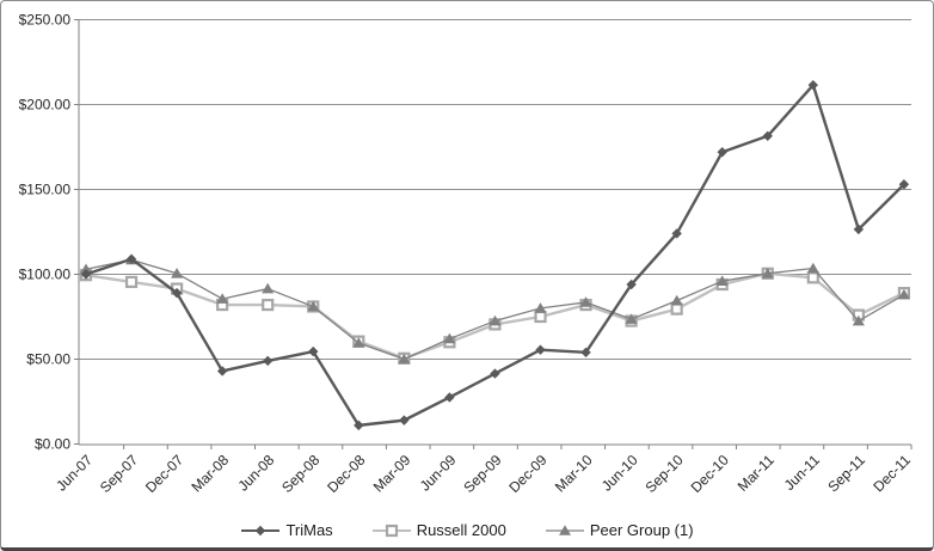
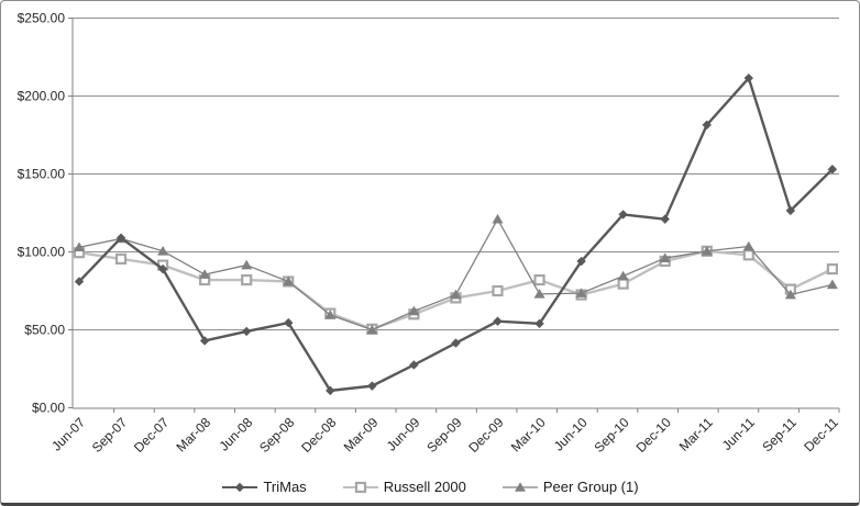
TriMas/Jun-07: $100 -> $81
Peer Group (1)/Dec-09: $80 -> $121
Peer Group (1)/Mar-10: $84 -> $73
TriMas/Dec-10: $172 -> $121
Peer Group (1)/Dec-11: $88 -> $79
